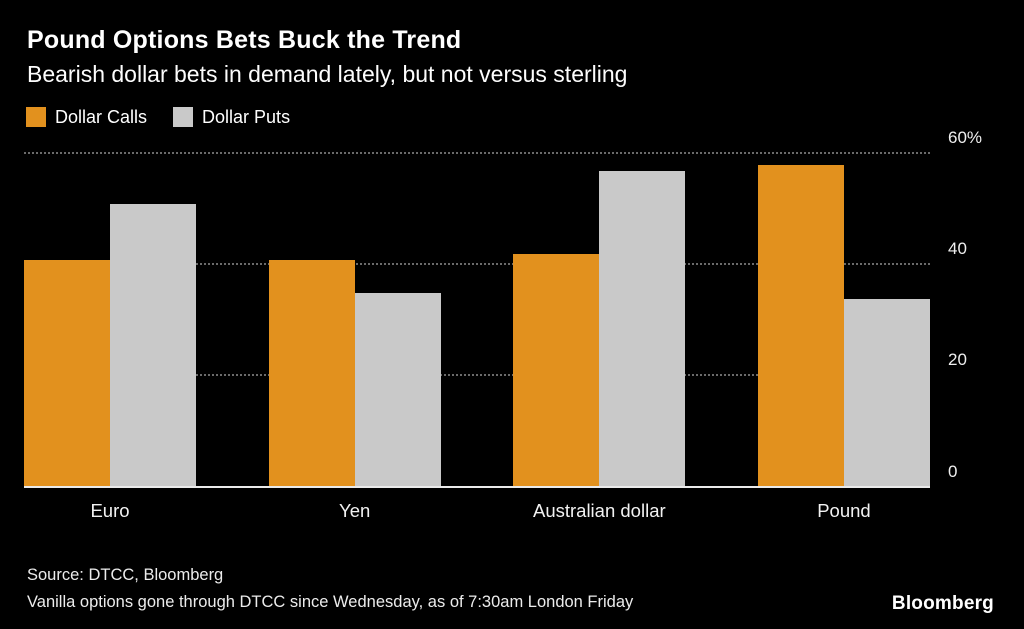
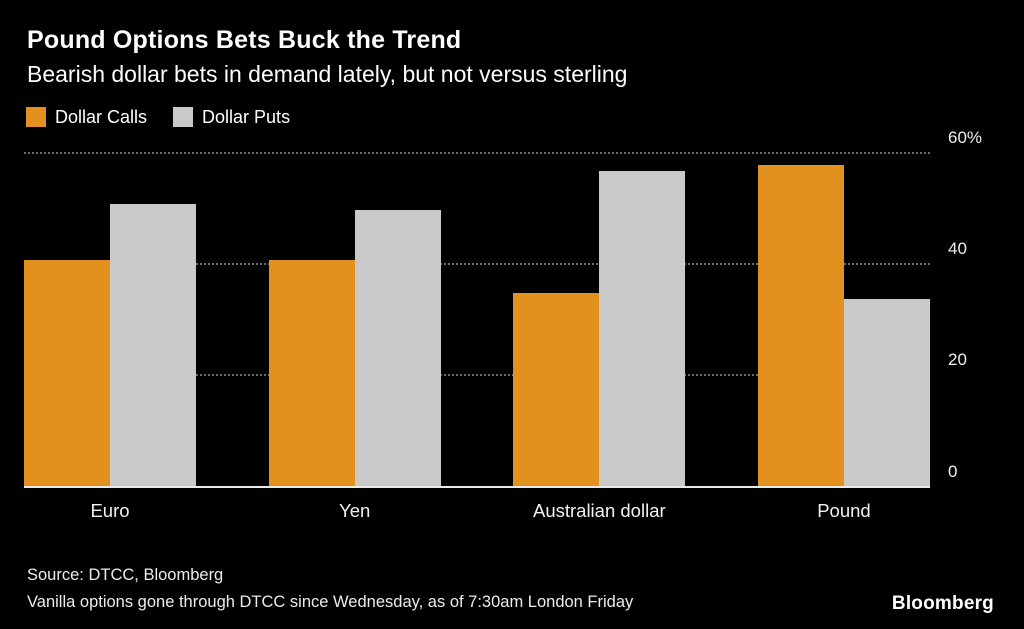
Dollar Puts/Yen: 35% -> 50%
Dollar Calls/Australian dollar: 42% -> 35%
